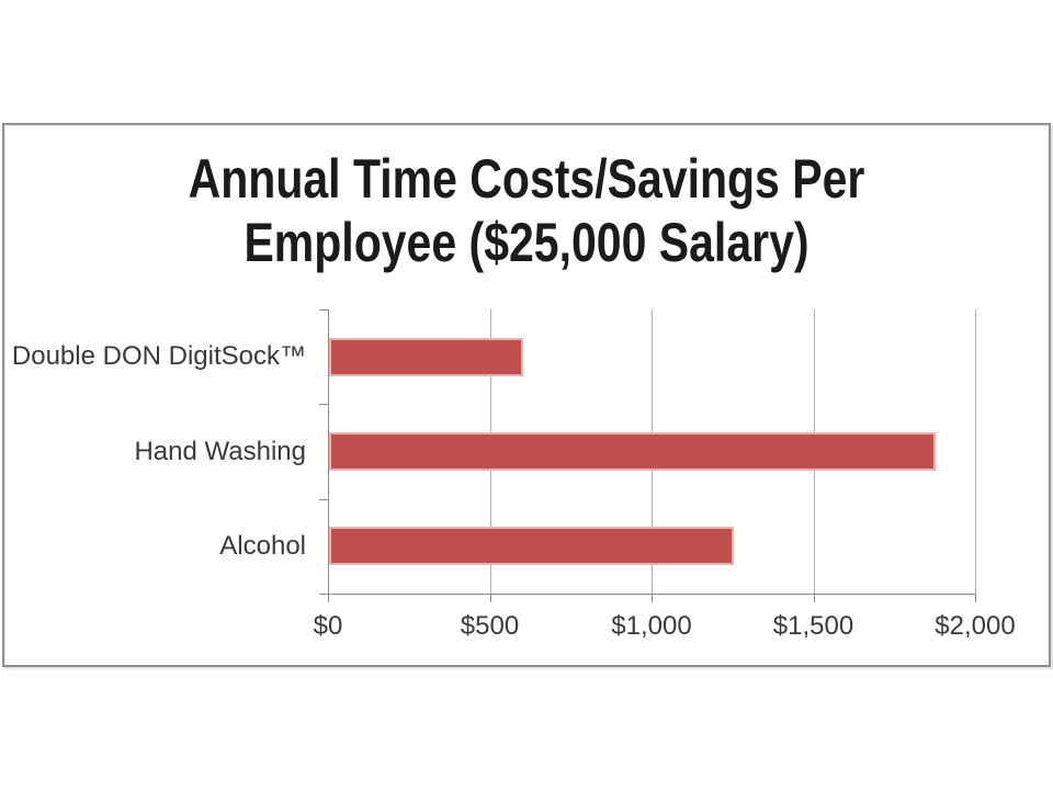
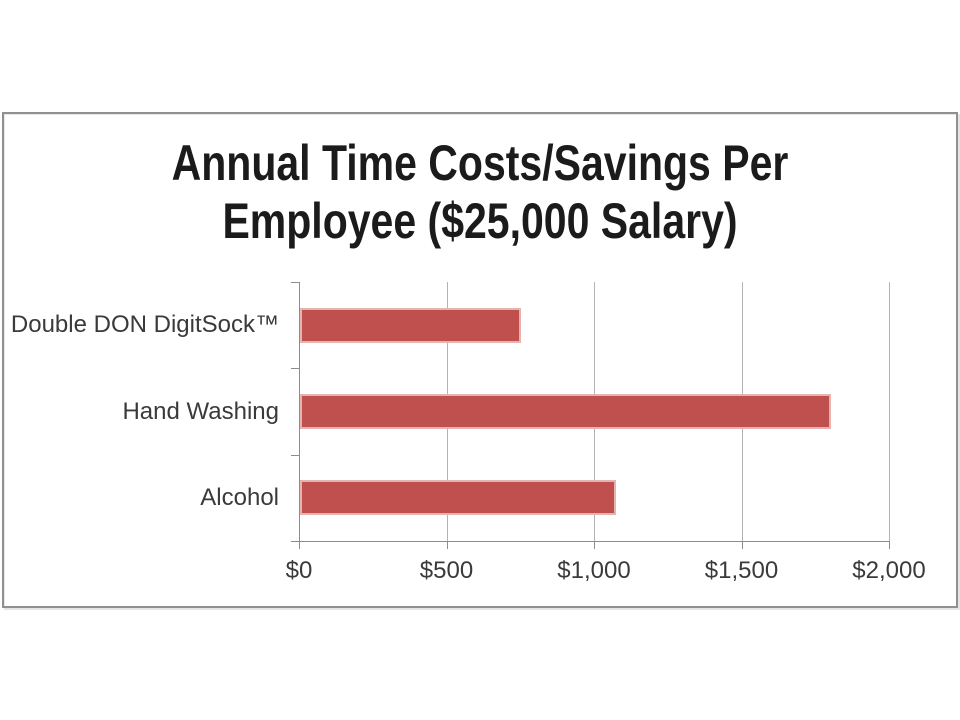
Double DON DigitSock™: $600 -> $750
Hand Washing: $1880 -> $1800
Alcohol: $1250 -> $1070
